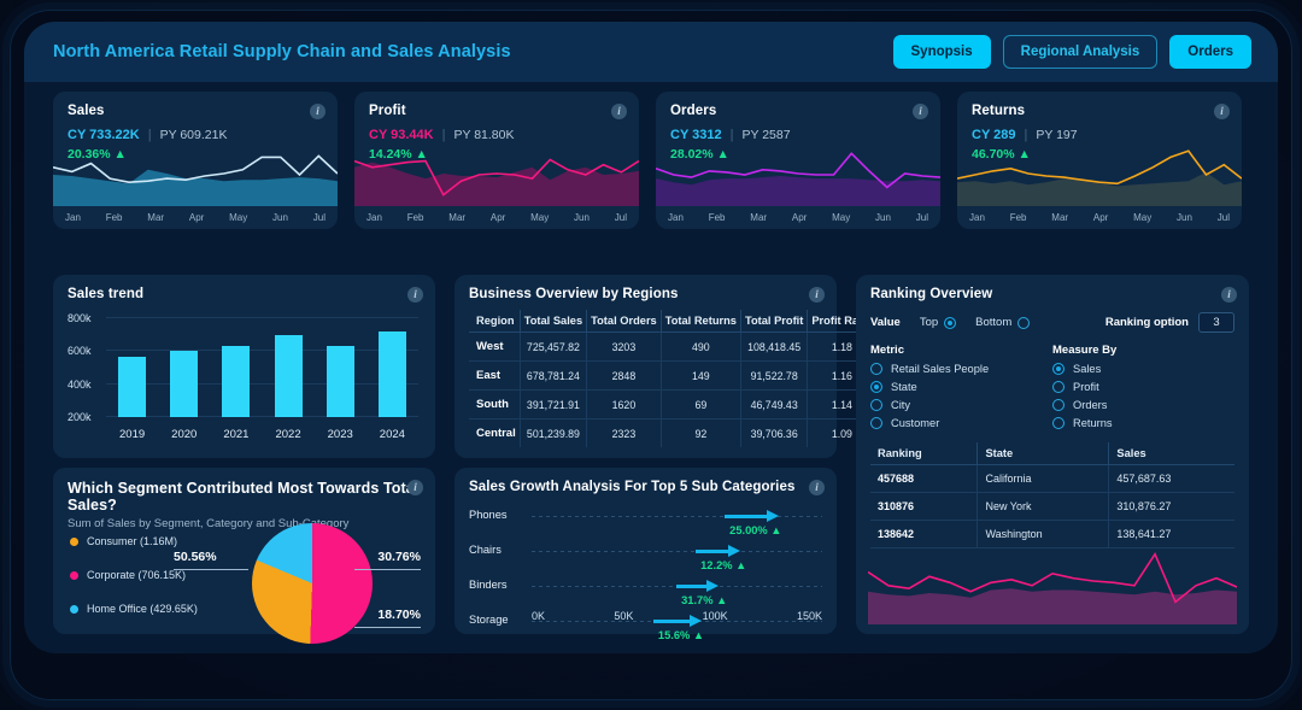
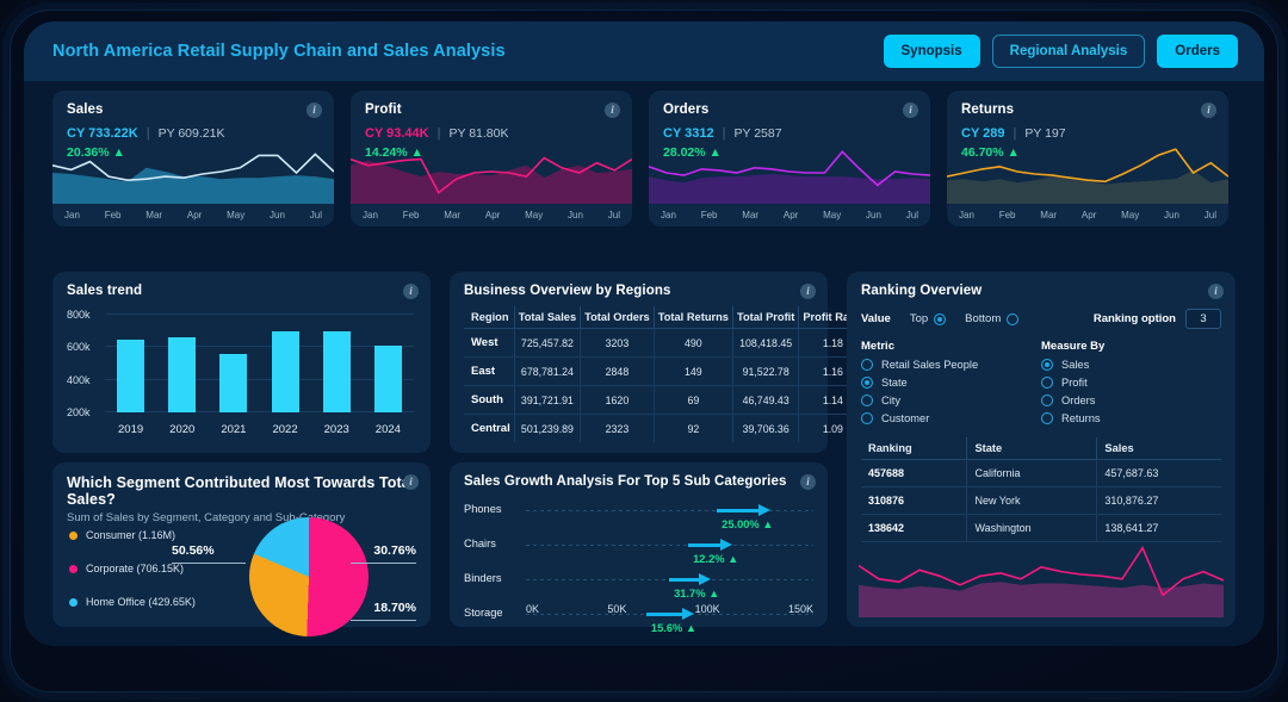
2019: 560k -> 650k
2020: 600k -> 660k
2021: 630k -> 560k
2023: 630k -> 700k
2024: 720k -> 610k
